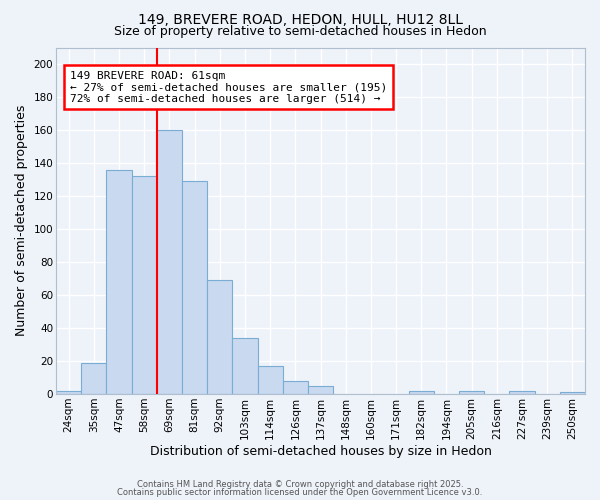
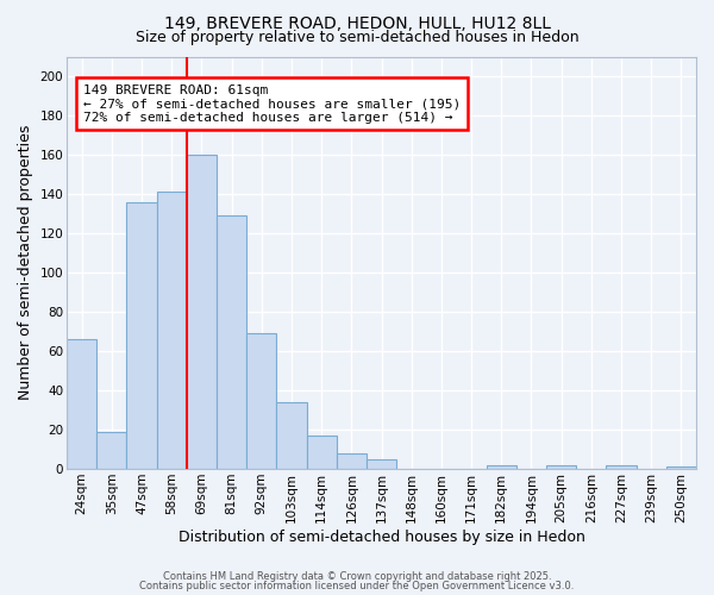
24sqm: 2 -> 66
58sqm: 132 -> 141
